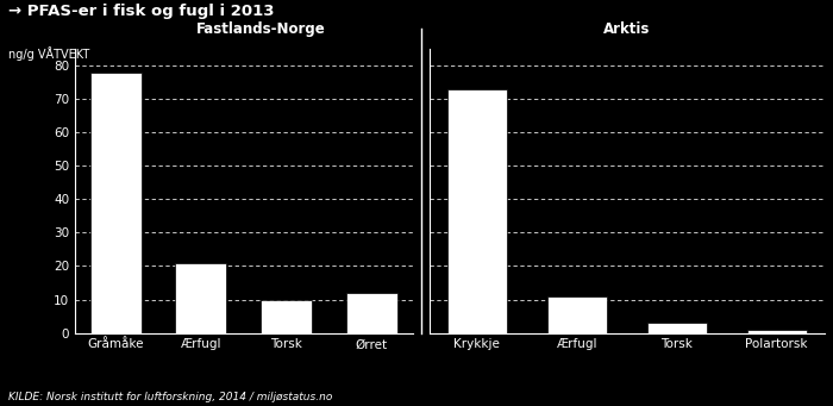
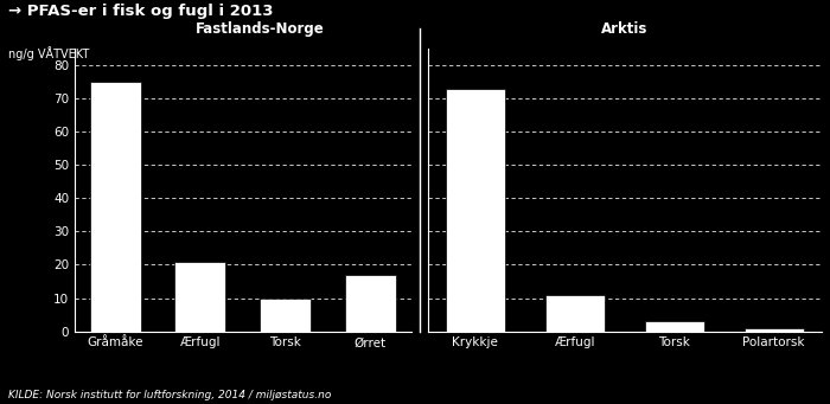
Gråmåke: 78 -> 75
Ørret: 12 -> 17
